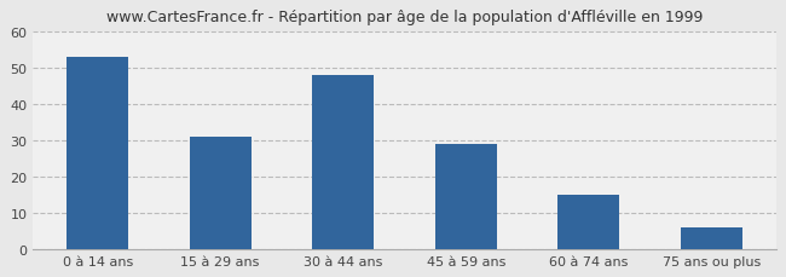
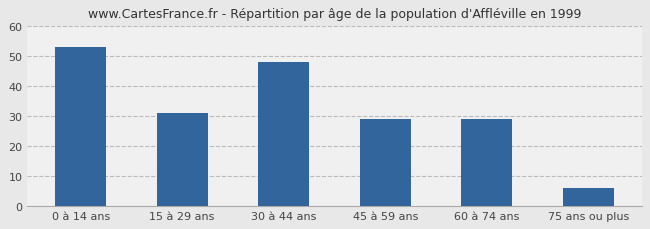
60 à 74 ans: 15 -> 29
